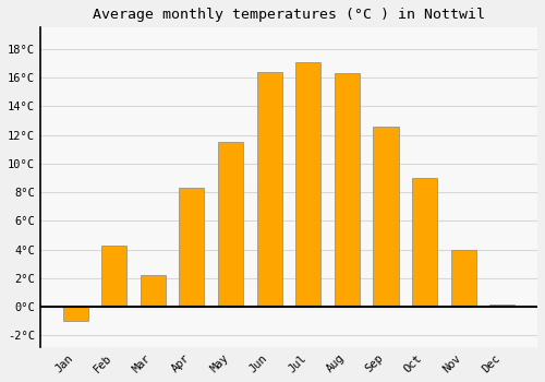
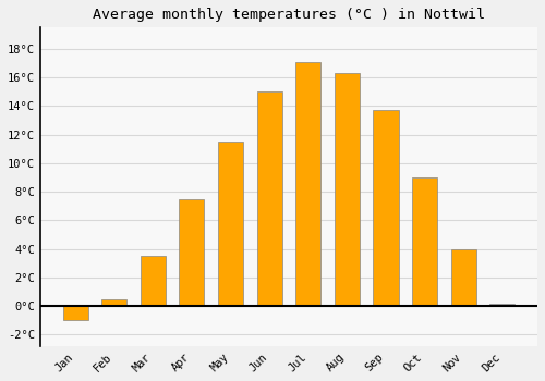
Feb: 4.3°C -> 0.5°C
Mar: 2.2°C -> 3.5°C
Apr: 8.3°C -> 7.5°C
Jun: 16.4°C -> 15.0°C
Sep: 12.6°C -> 13.7°C
